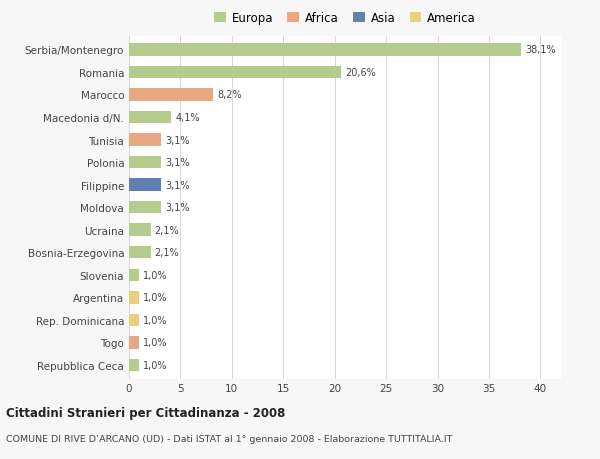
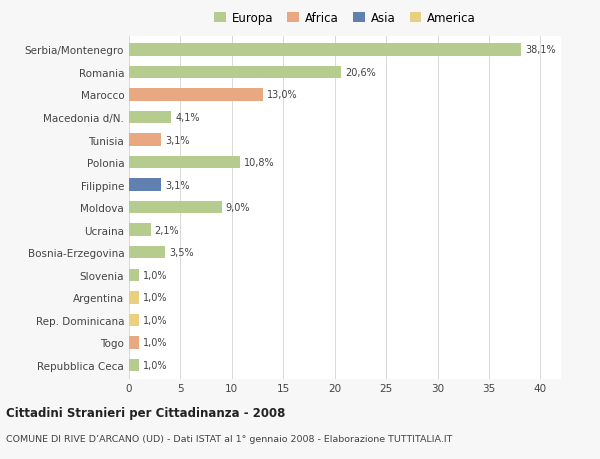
Marocco: 8,2% -> 13,0%
Polonia: 3,1% -> 10,8%
Moldova: 3,1% -> 9,0%
Bosnia-Erzegovina: 2,1% -> 3,5%
